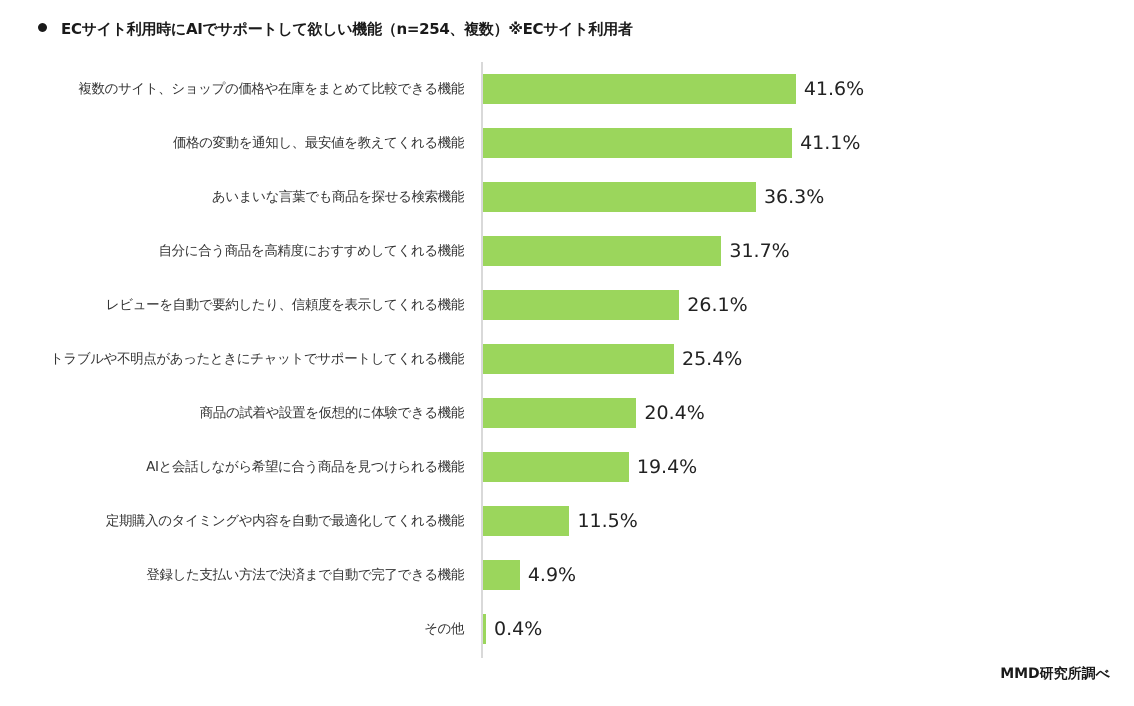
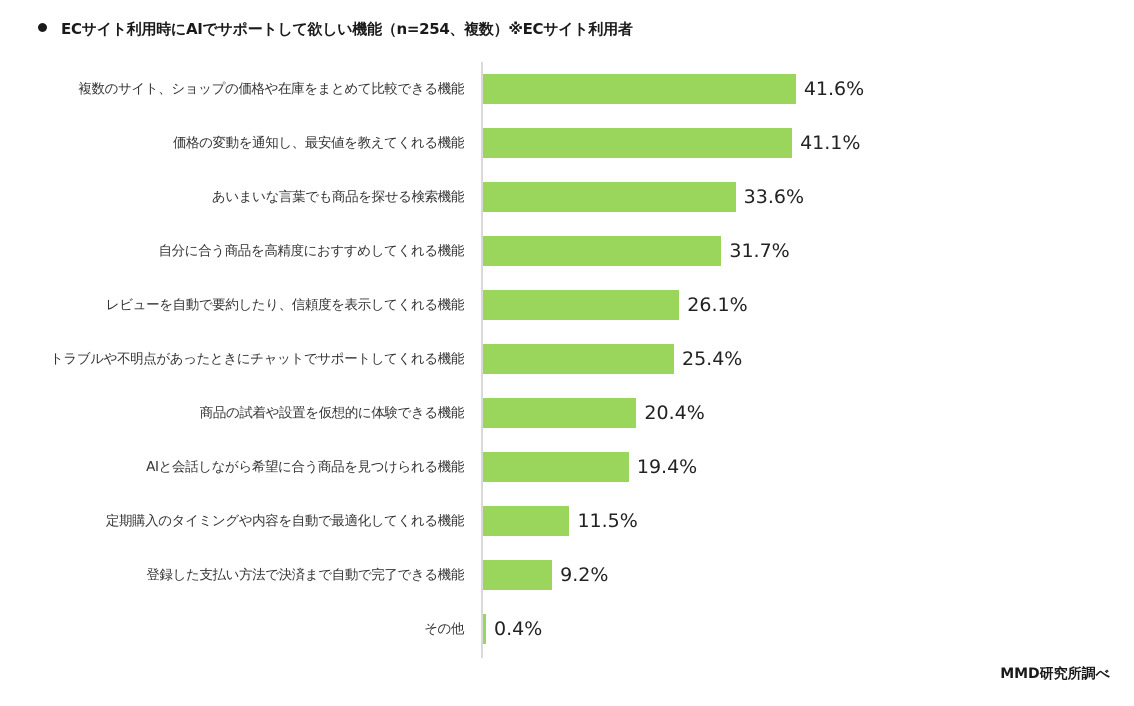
あいまいな言葉でも商品を探せる検索機能: 36.3% -> 33.6%
登録した支払い方法で決済まで自動で完了できる機能: 4.9% -> 9.2%
